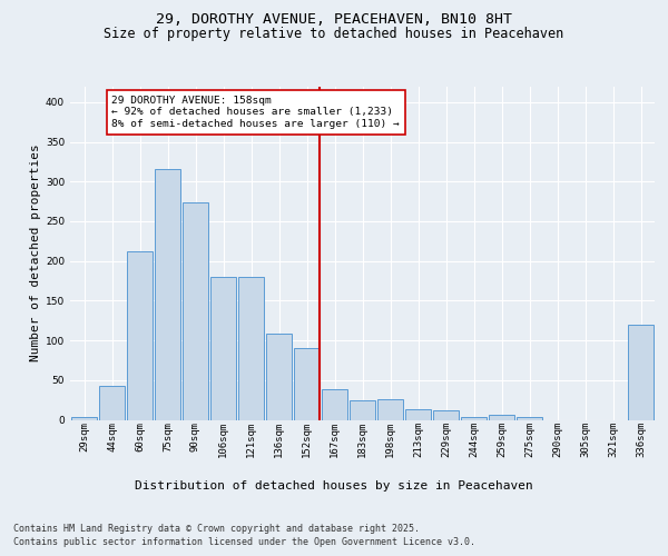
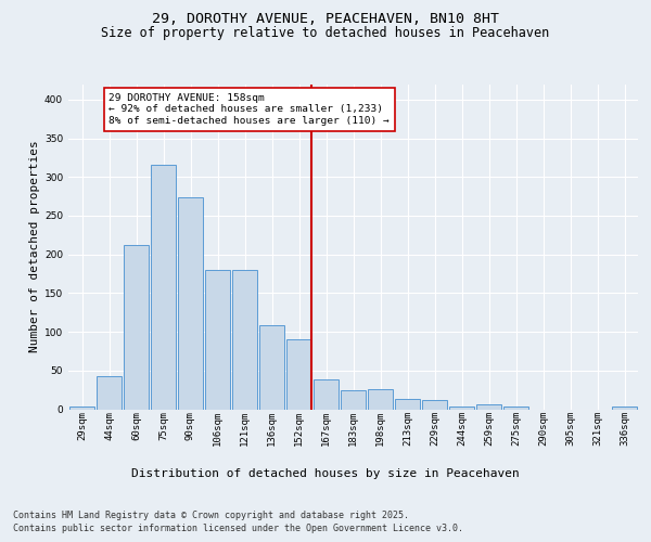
336sqm: 120 -> 3
